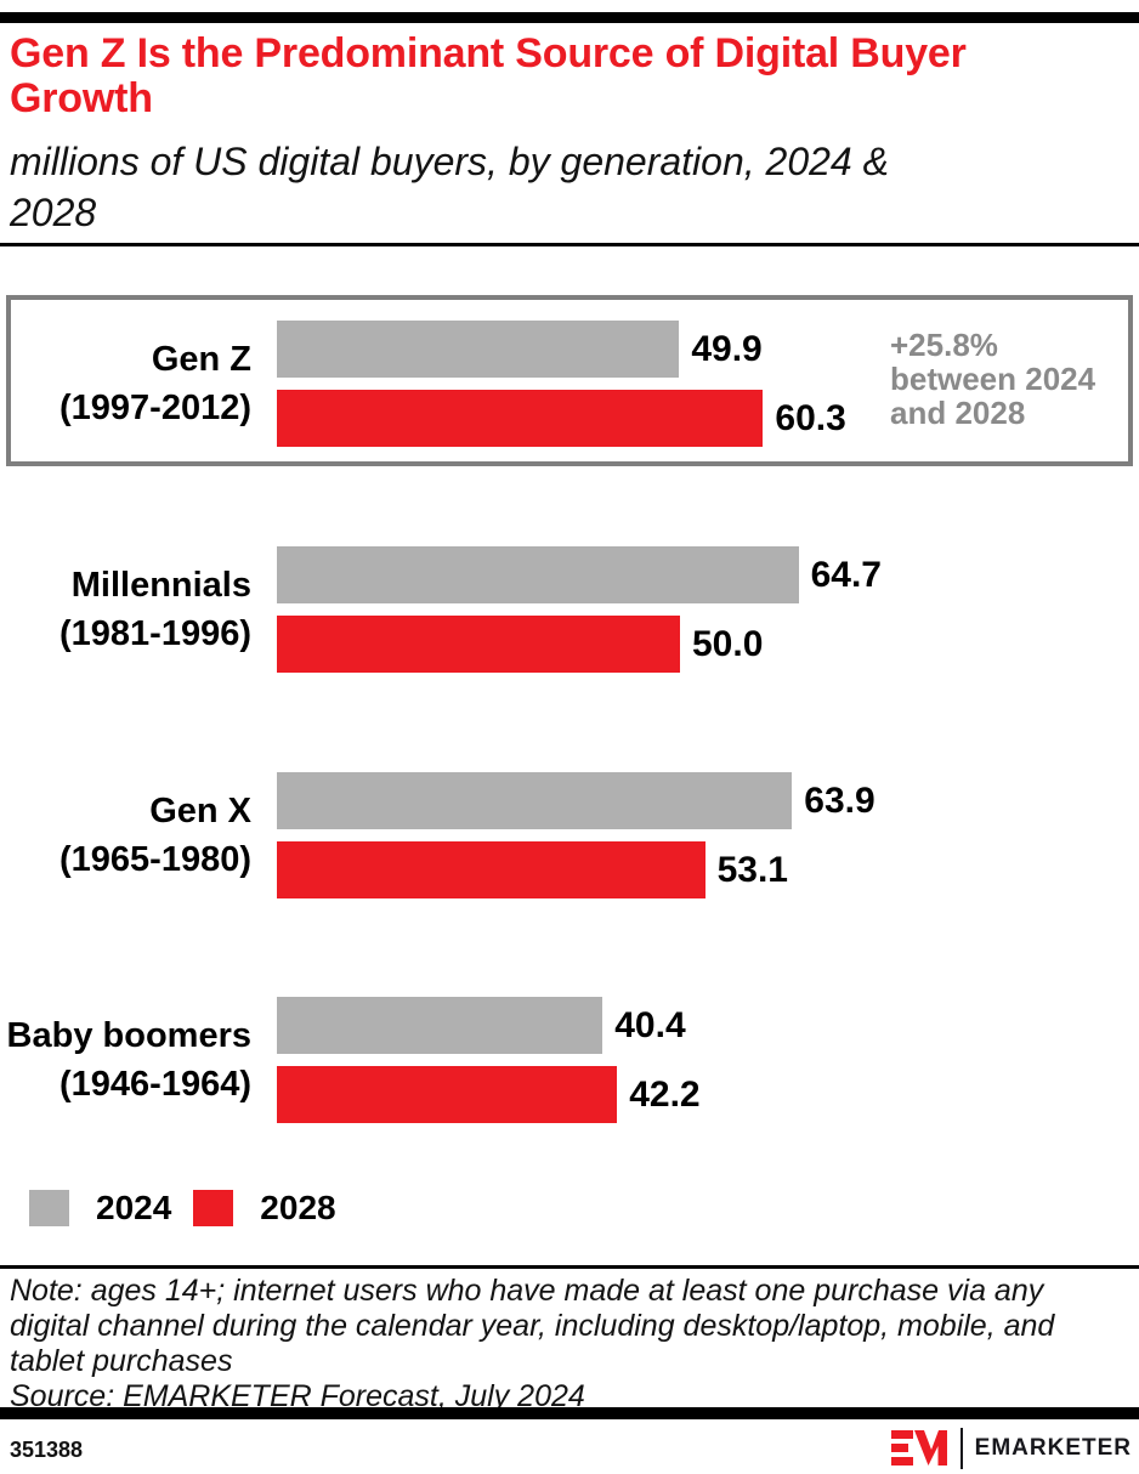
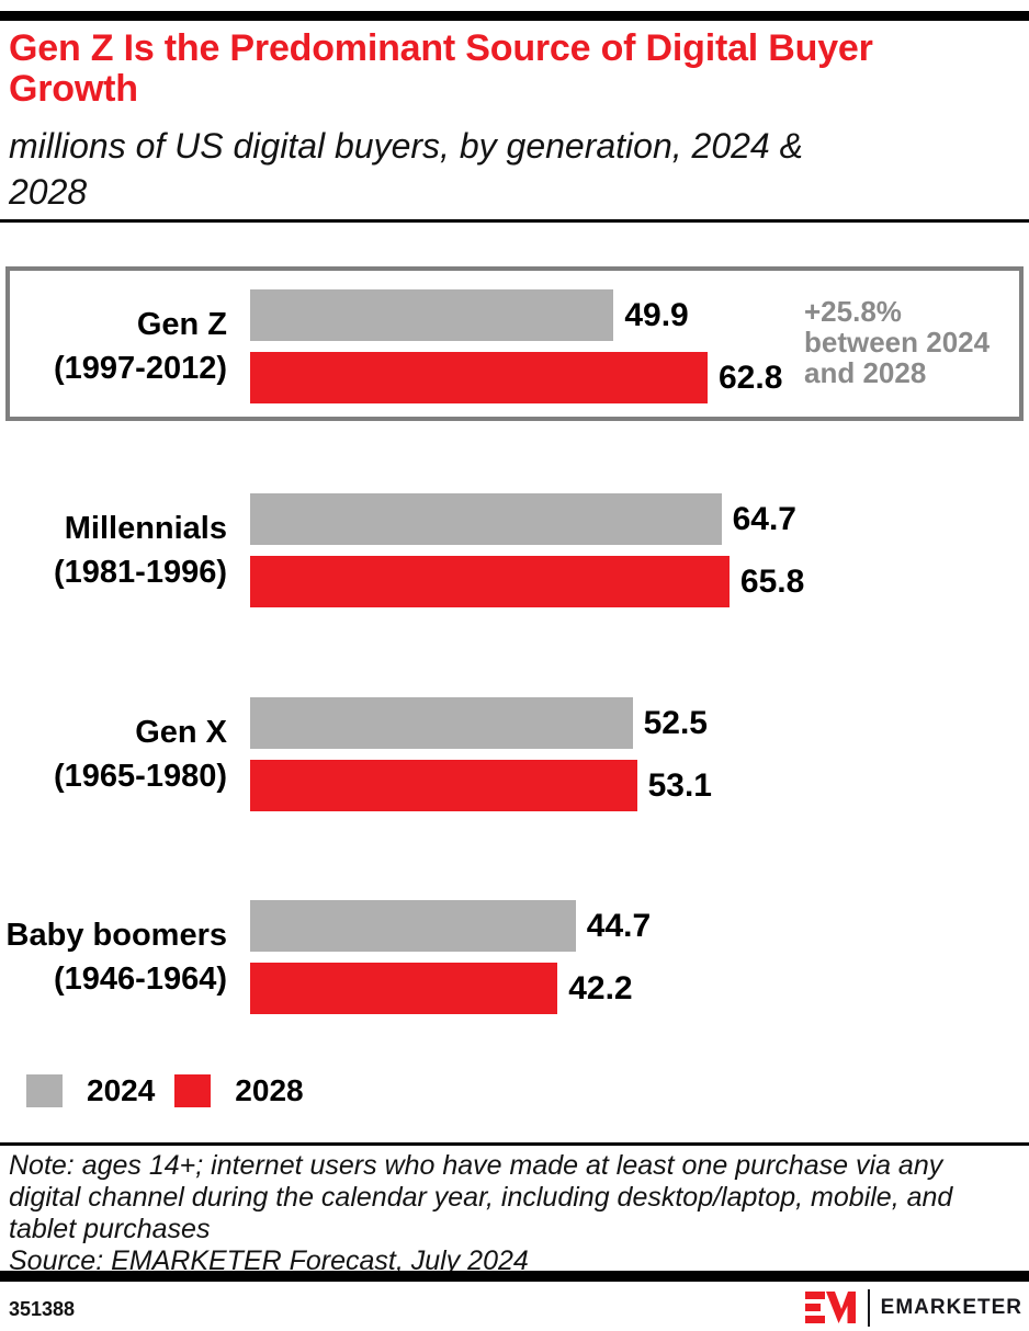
2028/Gen Z: 60.3 -> 62.8
2028/Millennials: 50.0 -> 65.8
2024/Gen X: 63.9 -> 52.5
2024/Baby boomers: 40.4 -> 44.7
